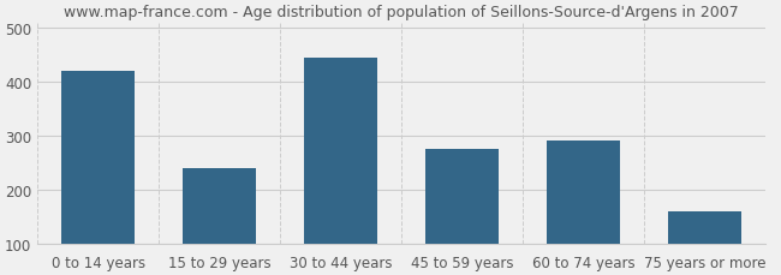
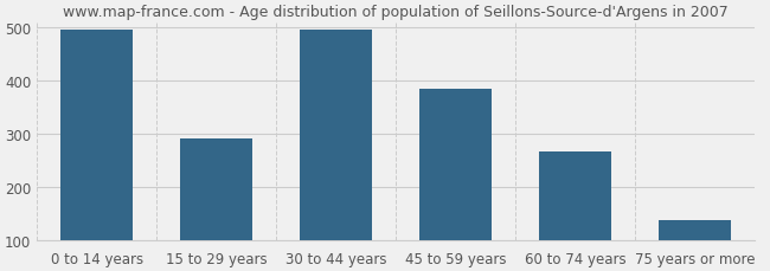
0 to 14 years: 420 -> 497
15 to 29 years: 240 -> 292
30 to 44 years: 445 -> 496
45 to 59 years: 275 -> 385
60 to 74 years: 290 -> 267
75 years or more: 160 -> 138
